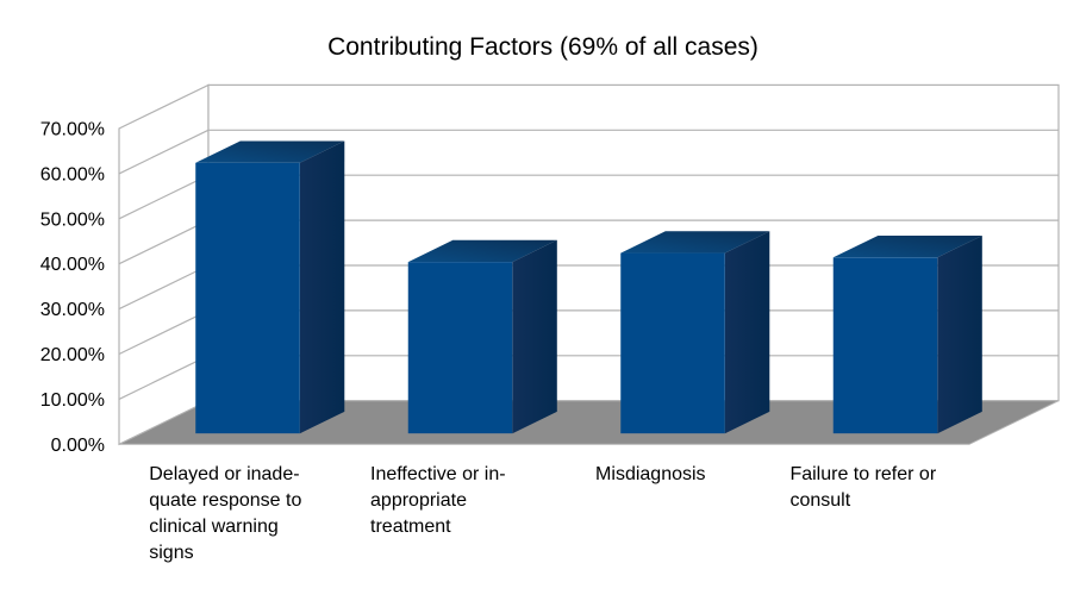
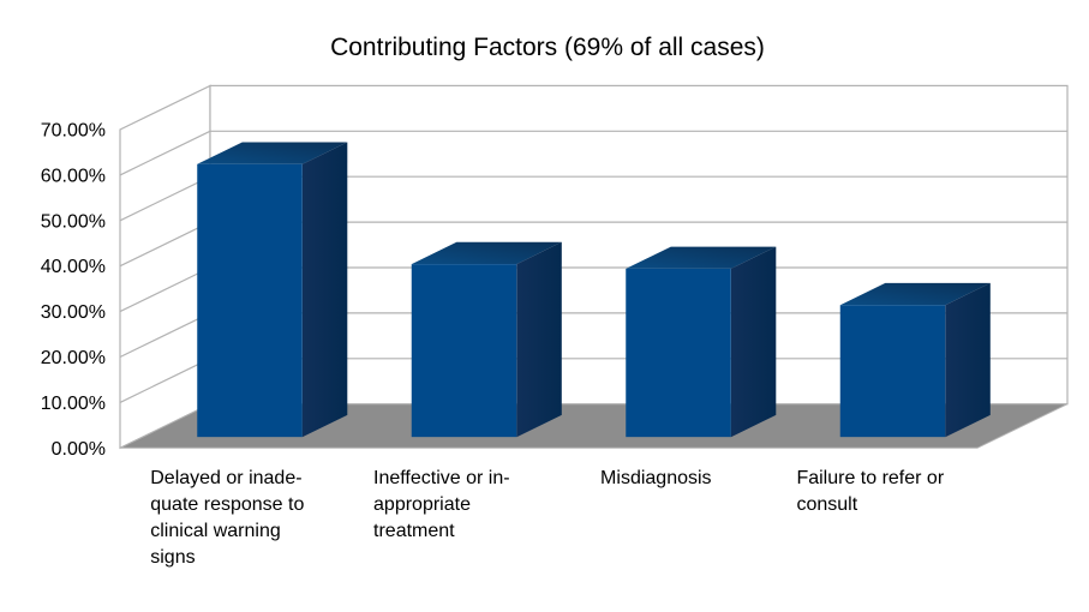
Misdiagnosis: 40% -> 37%
Failure to refer or consult: 39% -> 29%
